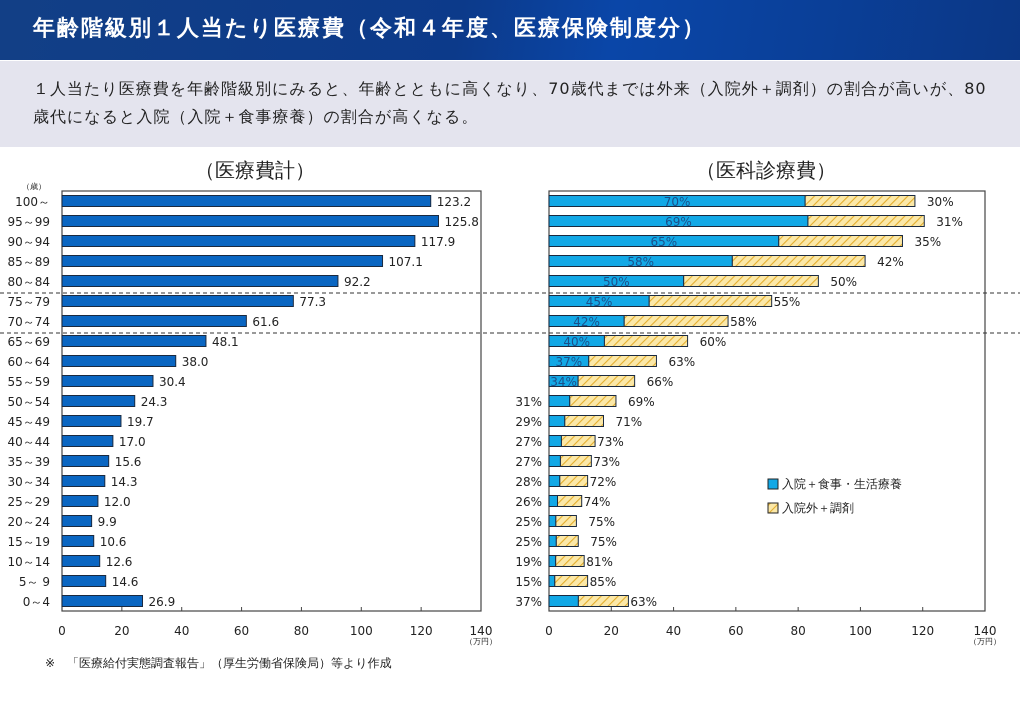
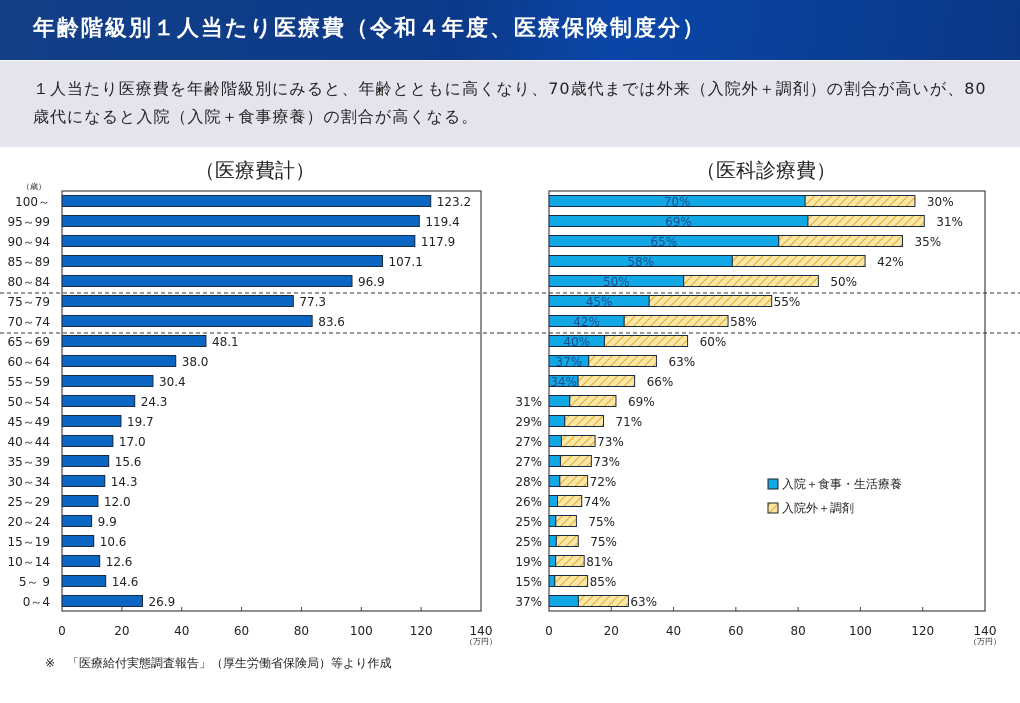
（医療費計）/95～99: 125.8 -> 119.4
（医療費計）/80～84: 92.2 -> 96.9
（医療費計）/70～74: 61.6 -> 83.6
